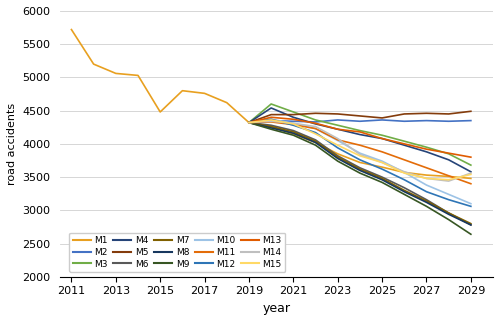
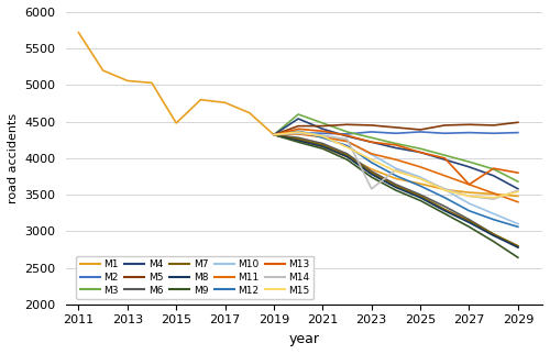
M14/2023: 4080 -> 3580
M13/2027: 3920 -> 3640
